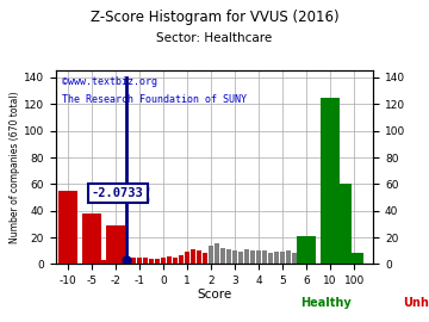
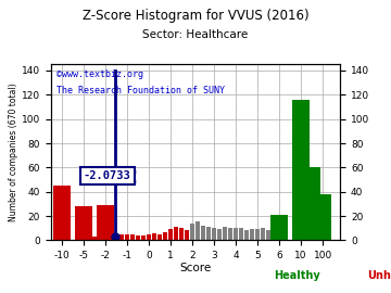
-10: 55 -> 45
-5: 38 -> 28
10: 125 -> 116
100: 8 -> 38
